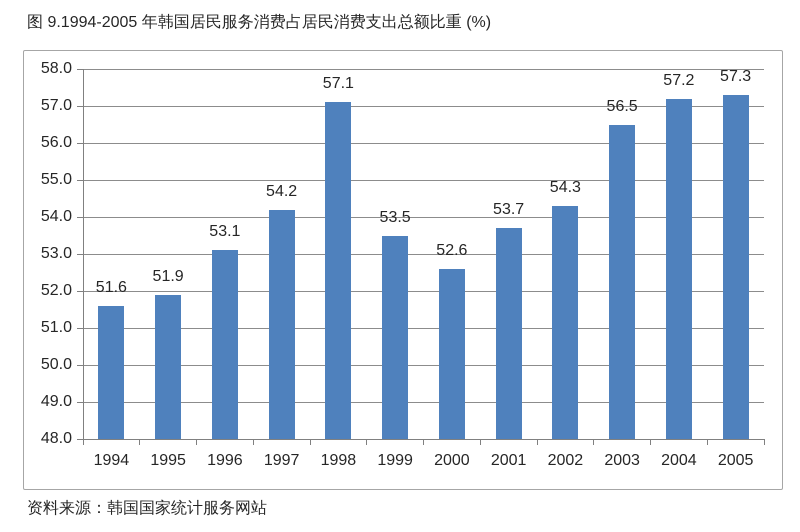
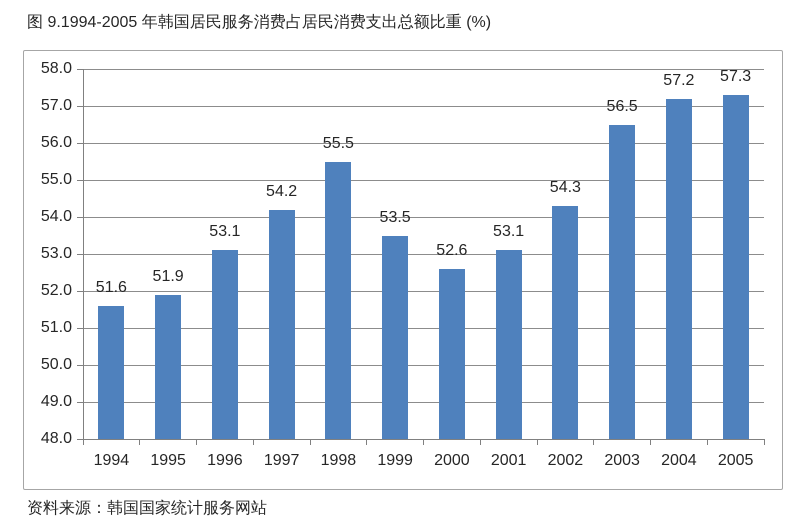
1998: 57.1 -> 55.5
2001: 53.7 -> 53.1
